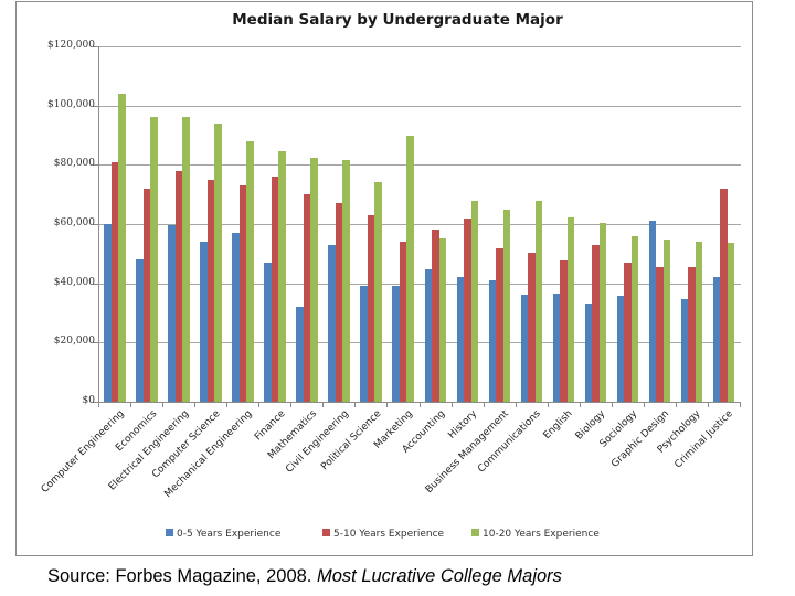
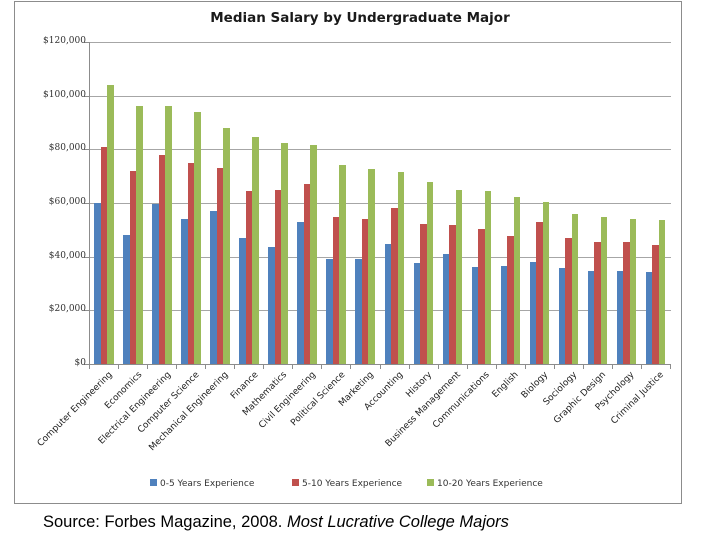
5-10 Years Experience/Finance: $76000 -> $64000
0-5 Years Experience/Mathematics: $32000 -> $44000
5-10 Years Experience/Mathematics: $70000 -> $65000
5-10 Years Experience/Political Science: $63000 -> $55000
10-20 Years Experience/Marketing: $90000 -> $72000
10-20 Years Experience/Accounting: $55000 -> $72000
0-5 Years Experience/History: $42000 -> $38000
5-10 Years Experience/History: $62000 -> $52000
10-20 Years Experience/Communications: $68000 -> $64000
0-5 Years Experience/Biology: $33000 -> $38000
0-5 Years Experience/Graphic Design: $61000 -> $35000
0-5 Years Experience/Criminal Justice: $42000 -> $34000
5-10 Years Experience/Criminal Justice: $72000 -> $44000
